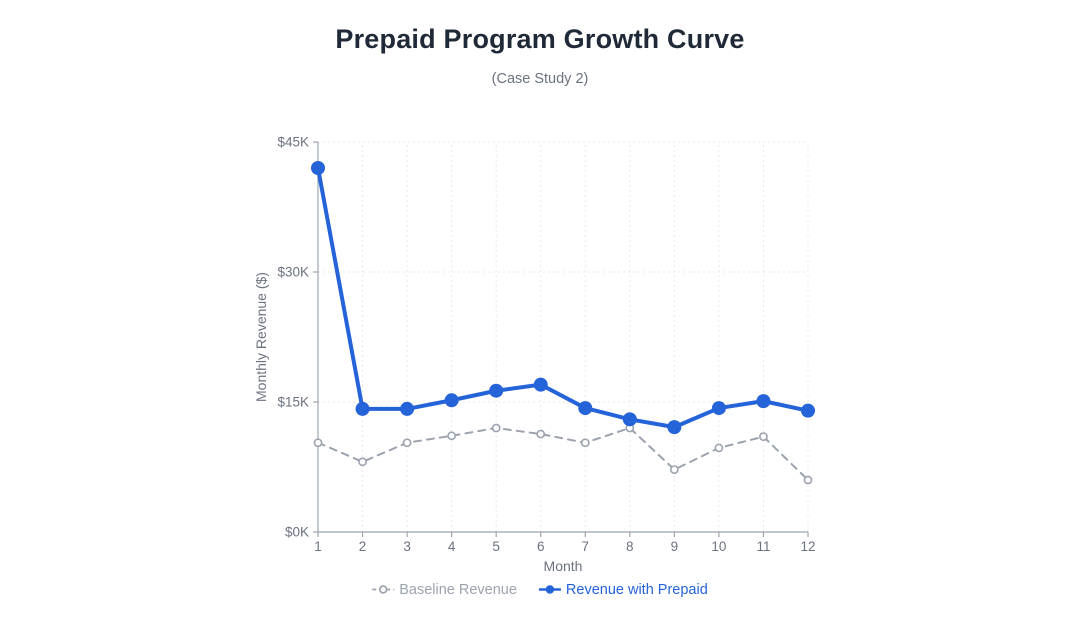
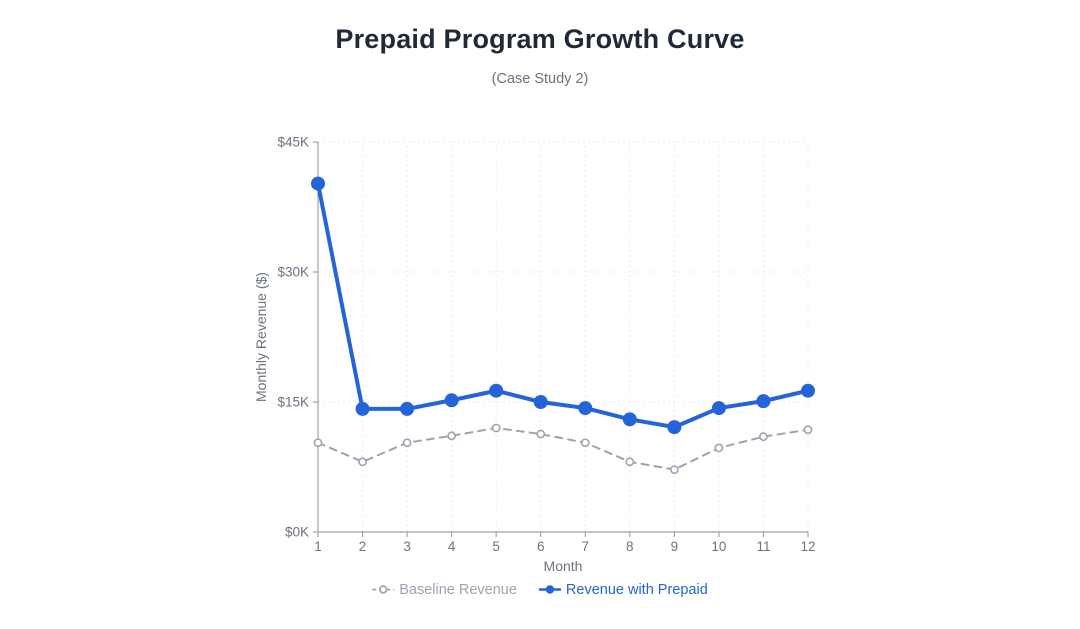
Revenue with Prepaid/1: $42K -> $40K
Revenue with Prepaid/6: $17K -> $15K
Baseline Revenue/8: $12K -> $8K
Baseline Revenue/12: $6K -> $12K
Revenue with Prepaid/12: $14K -> $16K
